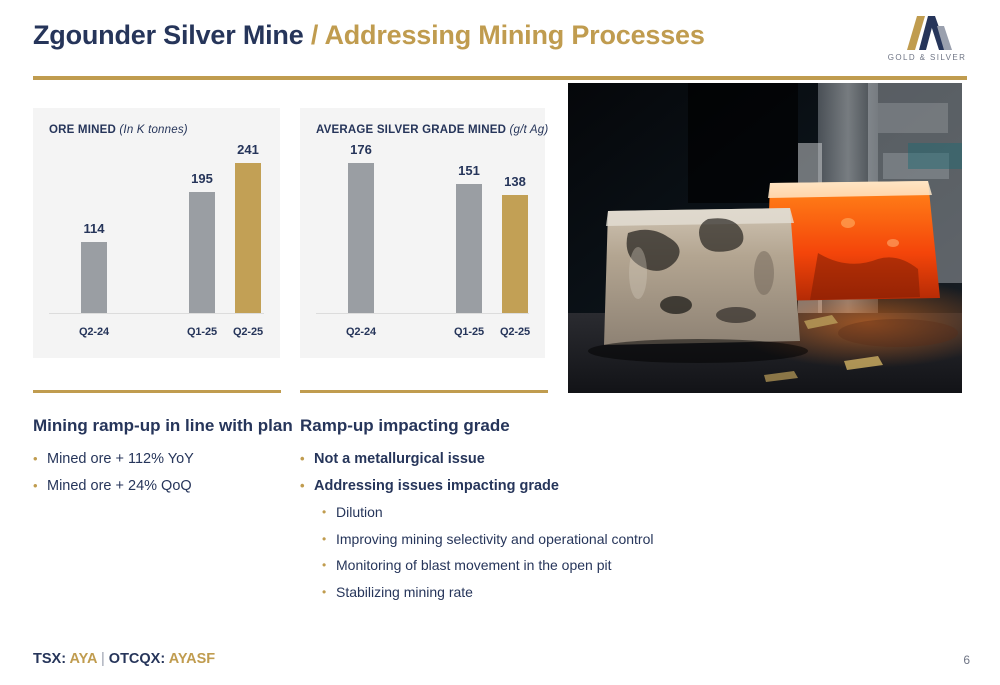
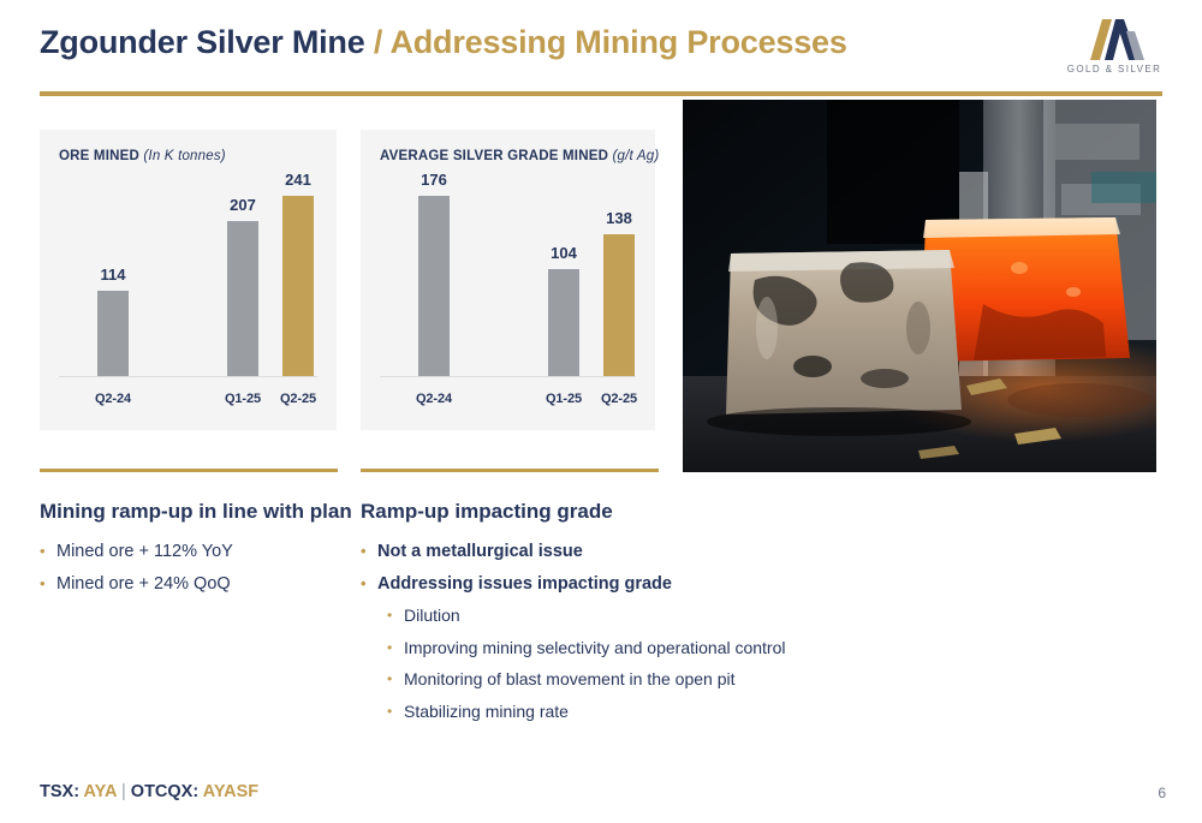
ORE MINED (In K tonnes)/Q1-25: 195 -> 207
AVERAGE SILVER GRADE MINED (g/t Ag)/Q1-25: 151 -> 104
